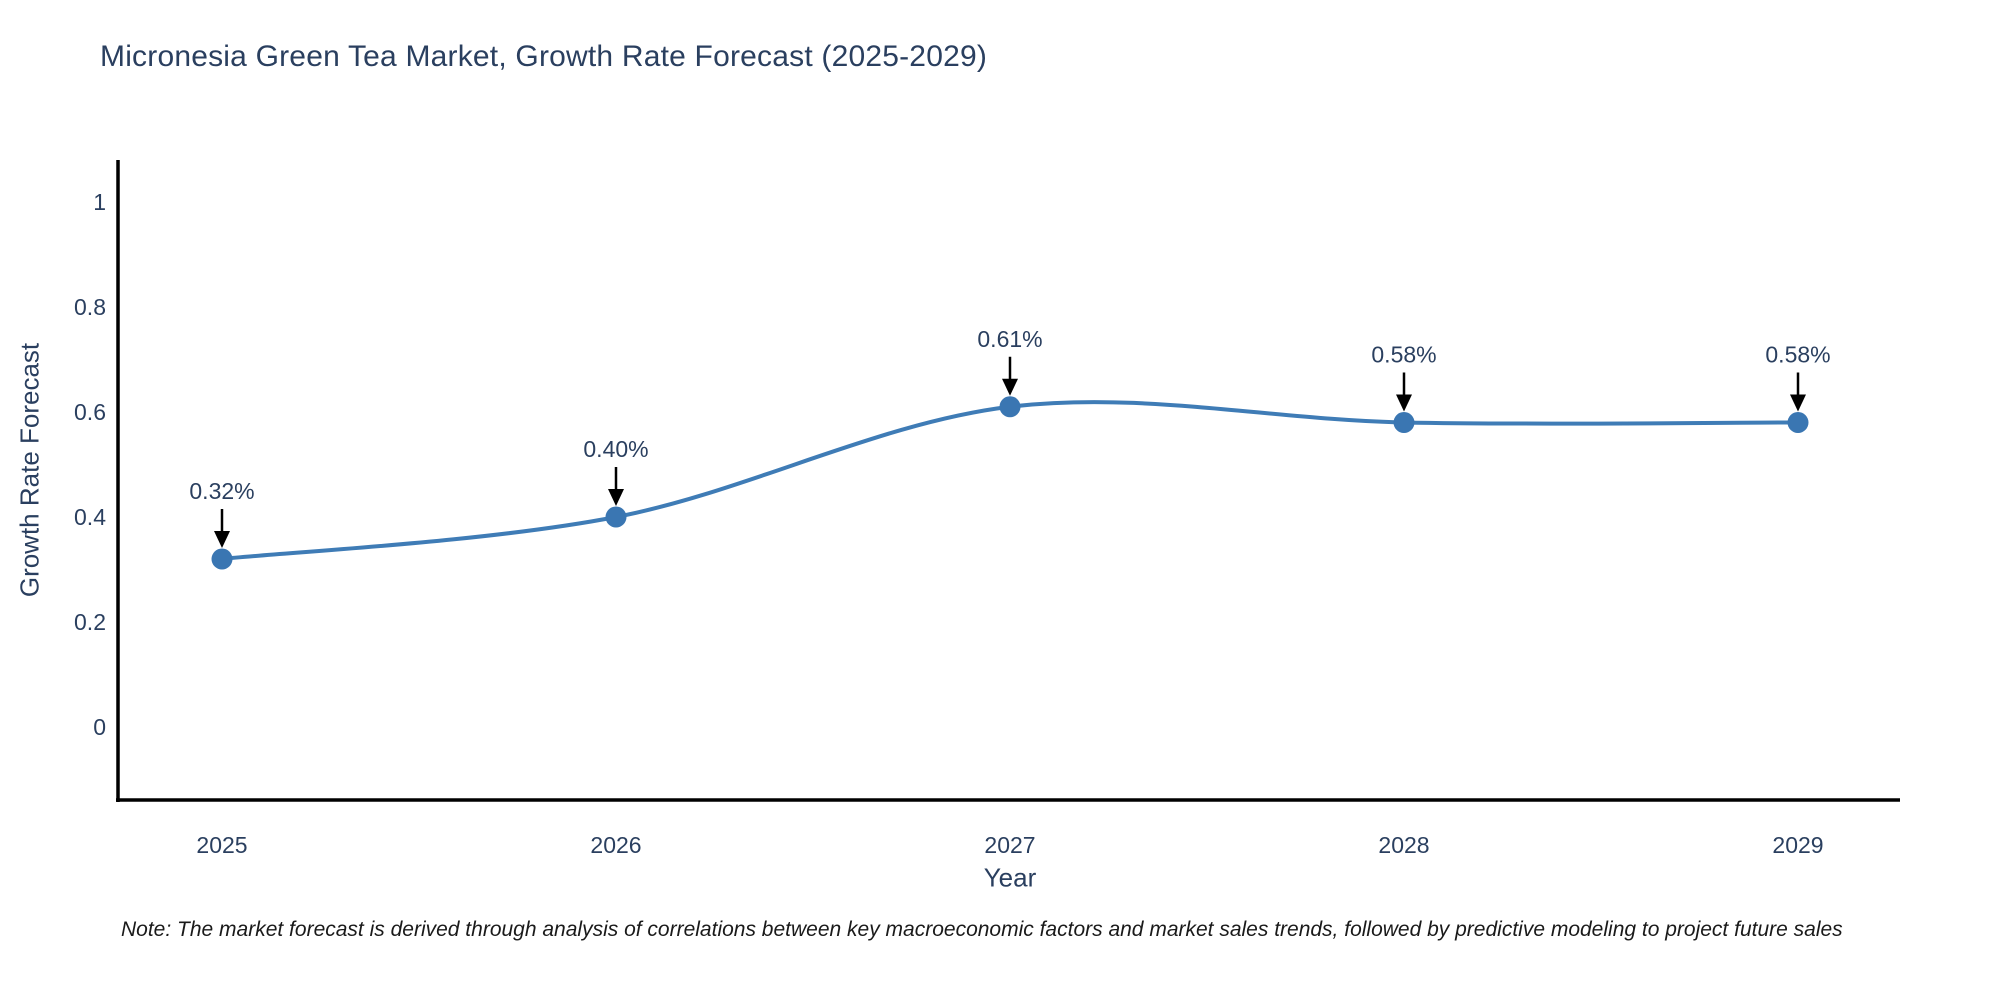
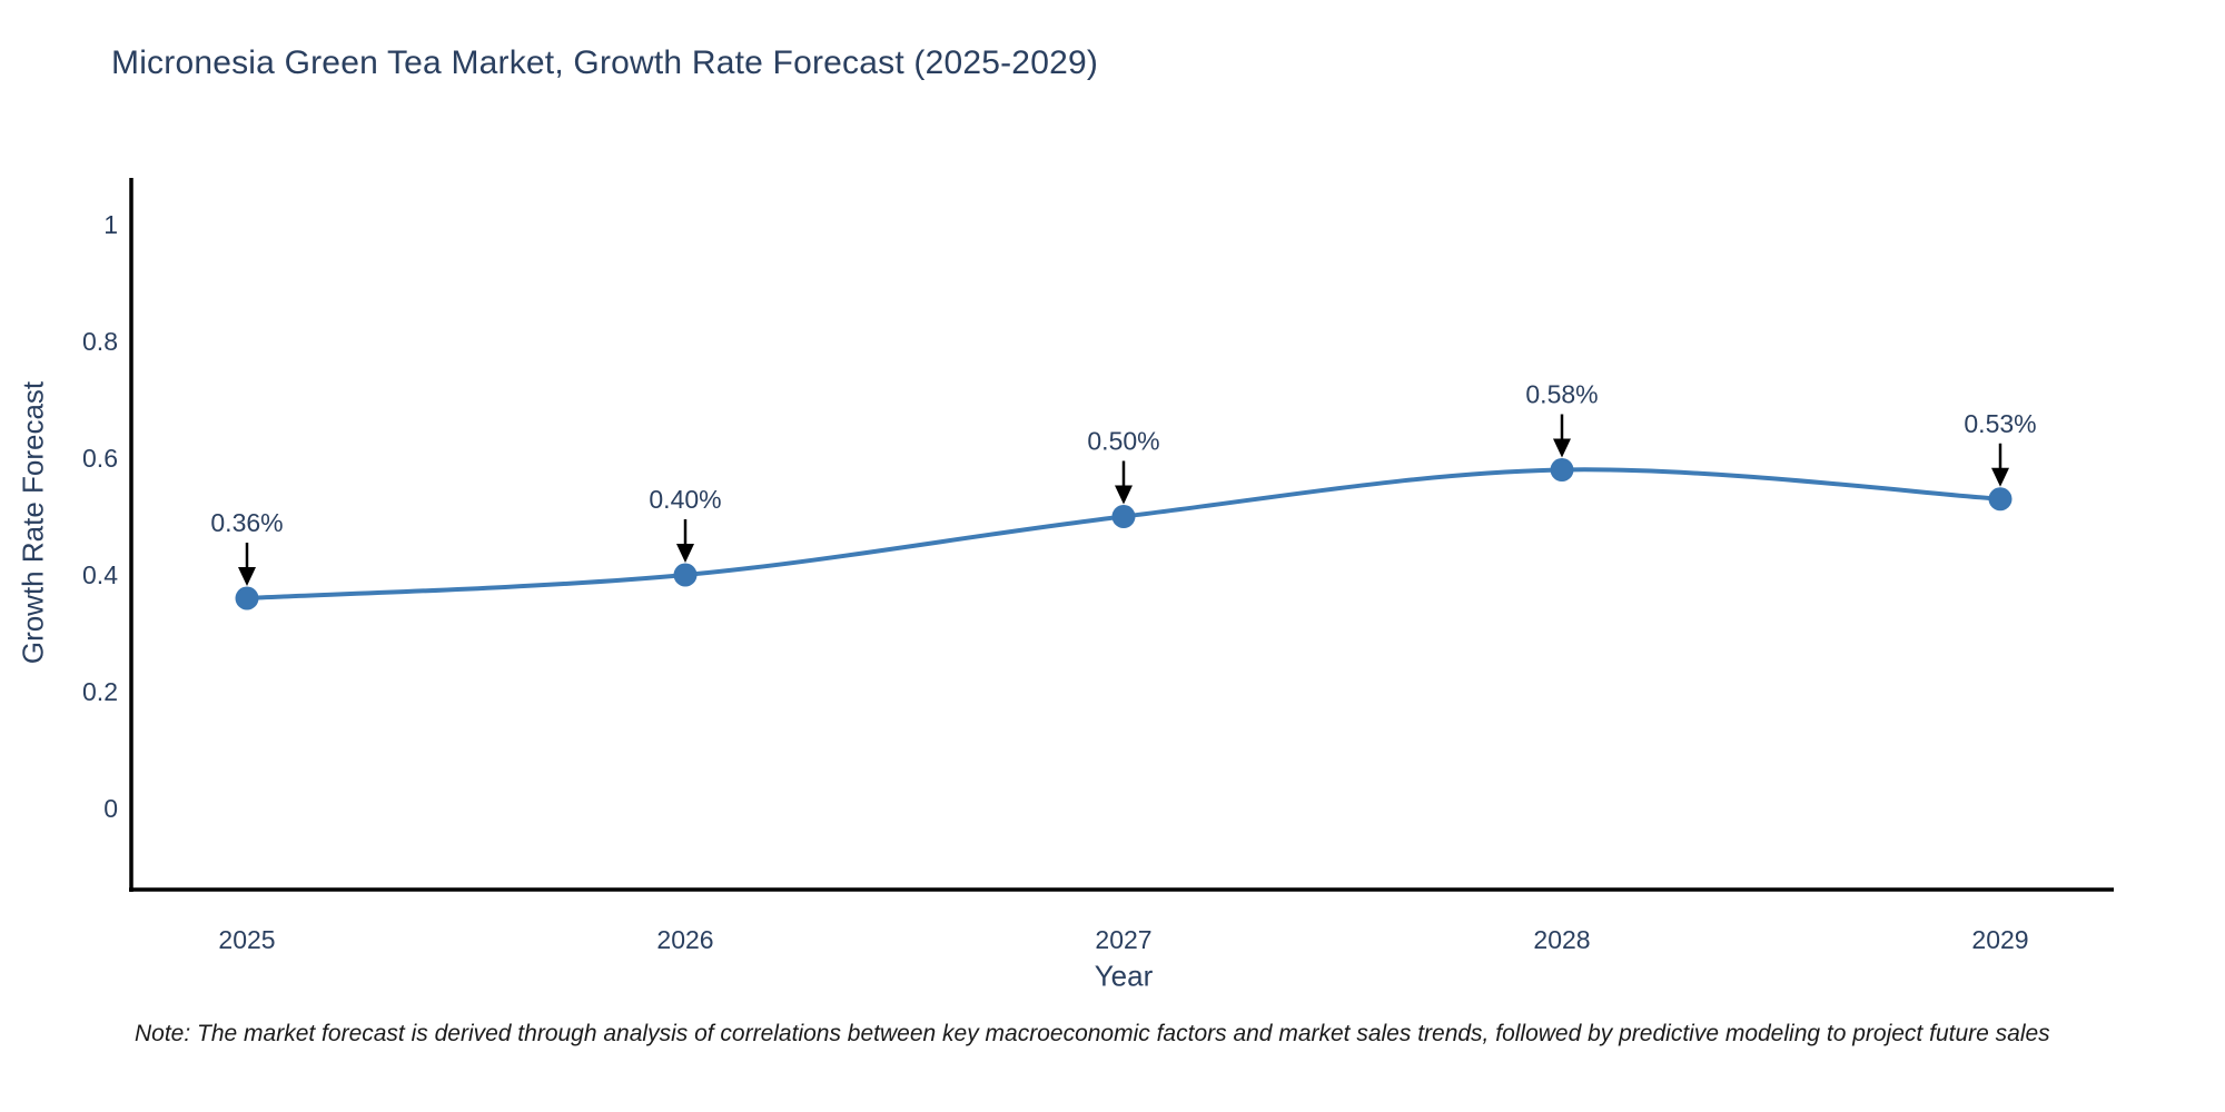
2025: 0.32% -> 0.36%
2027: 0.61% -> 0.50%
2029: 0.58% -> 0.53%
